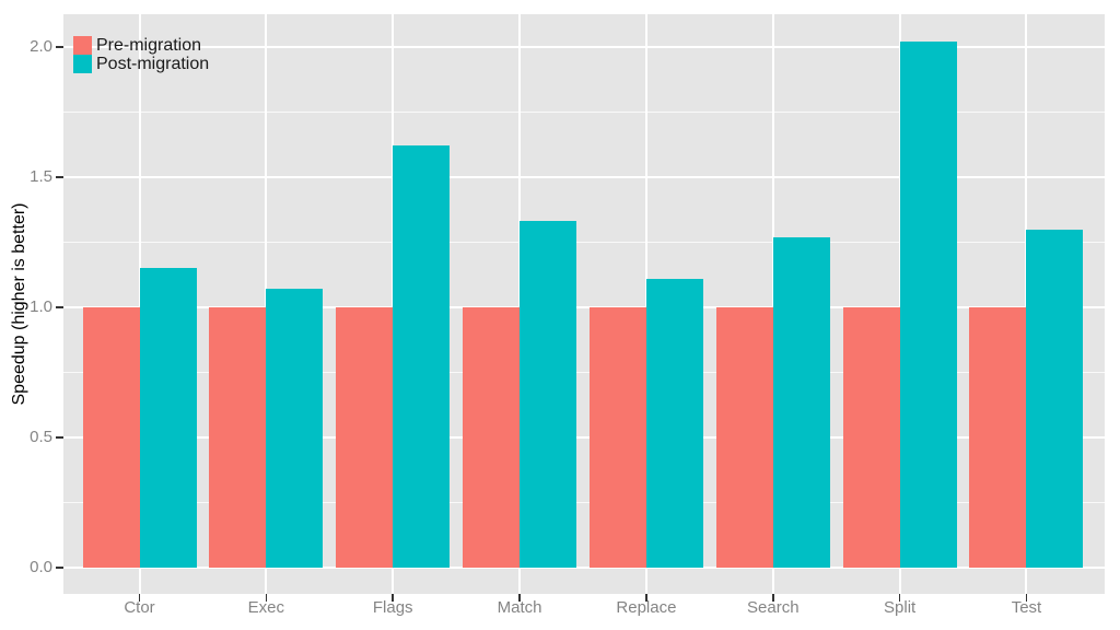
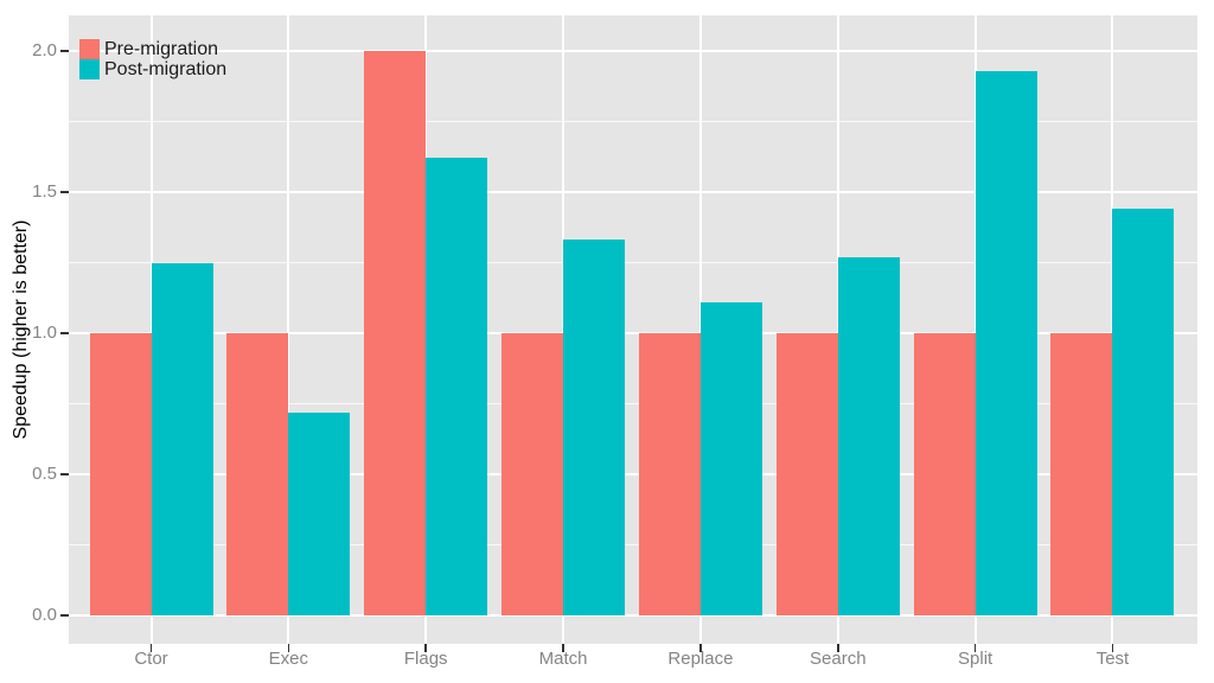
Post-migration/Ctor: 1.15 -> 1.25
Post-migration/Exec: 1.07 -> 0.72
Pre-migration/Flags: 1 -> 2
Post-migration/Split: 2.02 -> 1.93
Post-migration/Test: 1.30 -> 1.44
